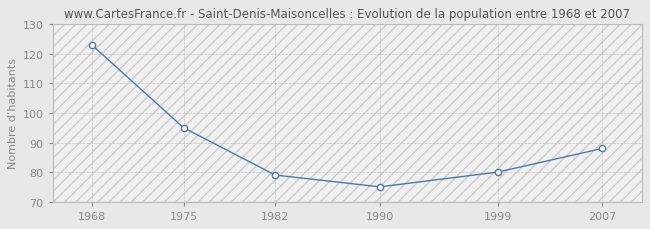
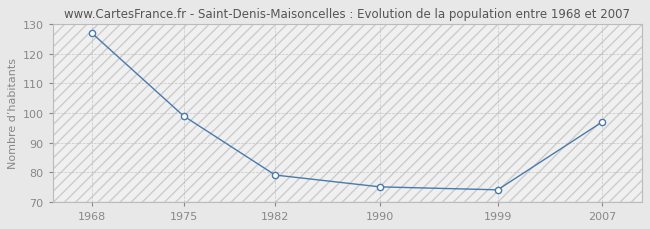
1968: 123 -> 127
1975: 95 -> 99
1999: 80 -> 74
2007: 88 -> 97
